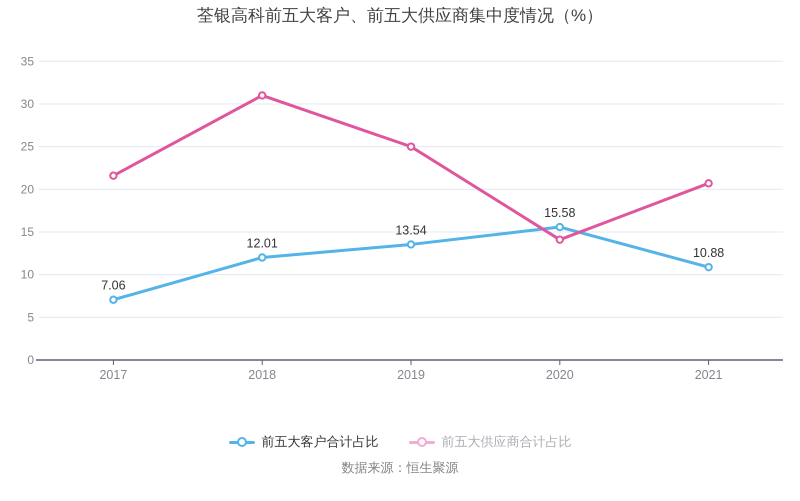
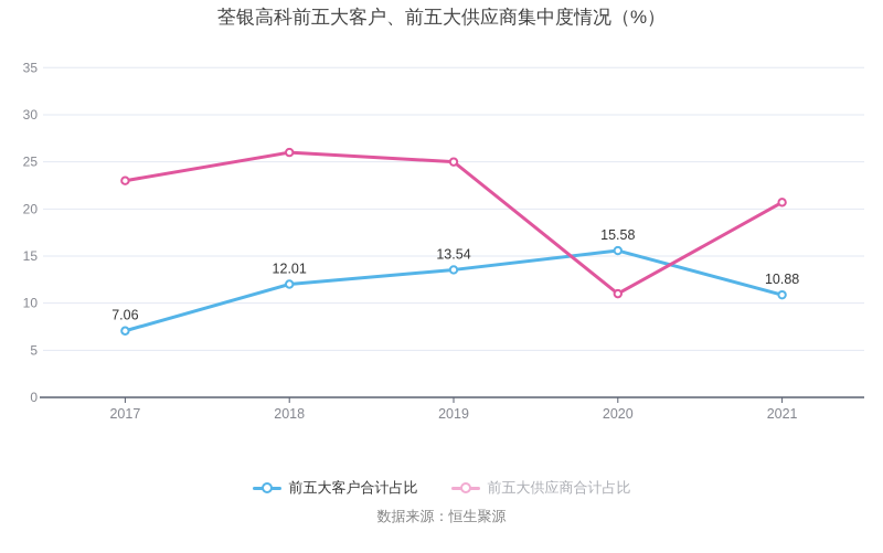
前五大供应商合计占比/2017: 22 -> 23
前五大供应商合计占比/2018: 31 -> 26
前五大供应商合计占比/2020: 14 -> 11
